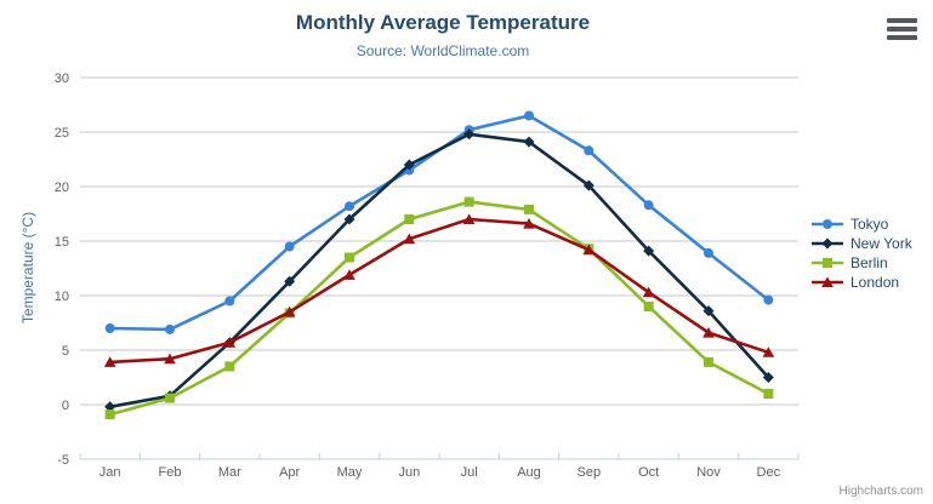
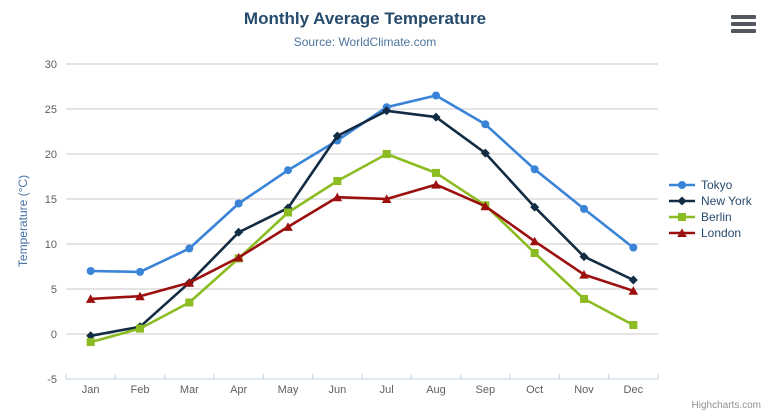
New York/May: 17 -> 14
Berlin/Jul: 19 -> 20
London/Jul: 17 -> 15
New York/Dec: 2 -> 6
